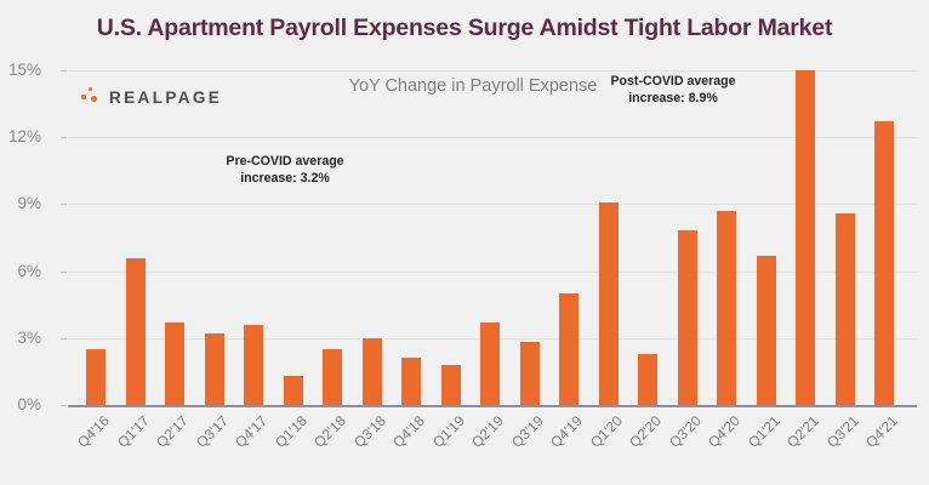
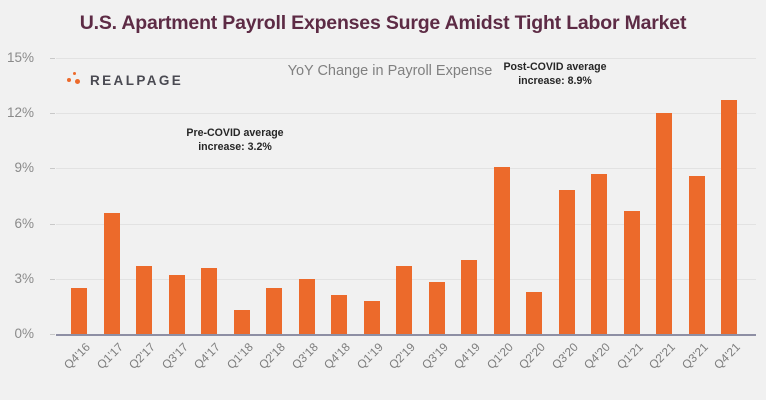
Q4'19: 5.0% -> 4.0%
Q2'21: 15.0% -> 12.0%
